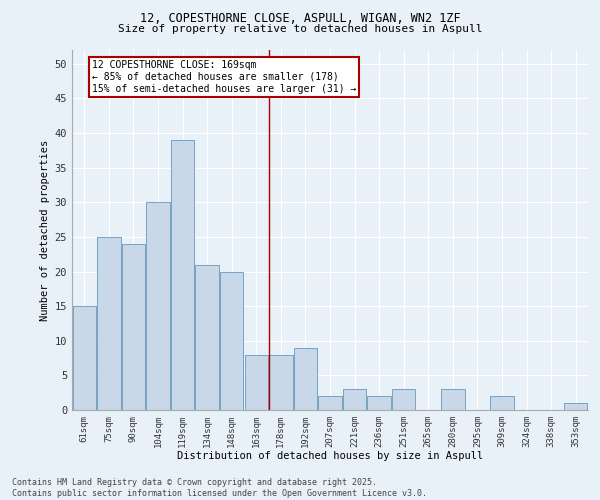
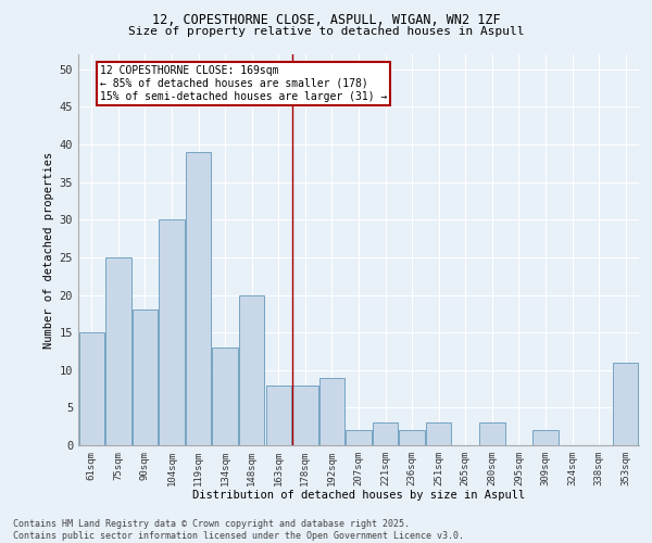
90sqm: 24 -> 18
134sqm: 21 -> 13
353sqm: 1 -> 11
